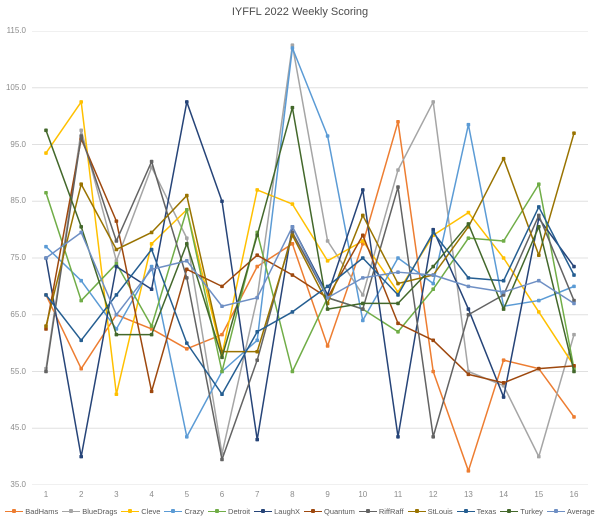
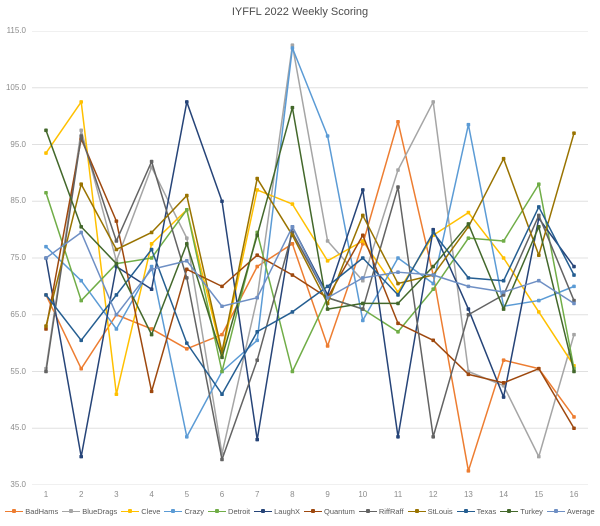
Turkey/3: 62 -> 74
Detroit/4: 63 -> 75
StLouis/7: 58 -> 89
BlueDrags/10: 68 -> 71
BadHams/12: 55 -> 72
Quantum/16: 56 -> 45
